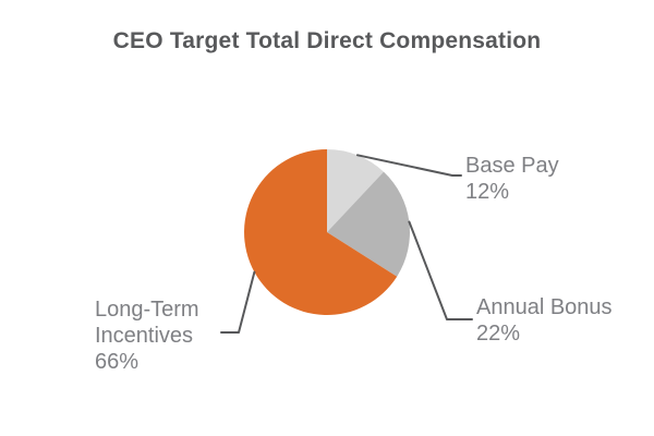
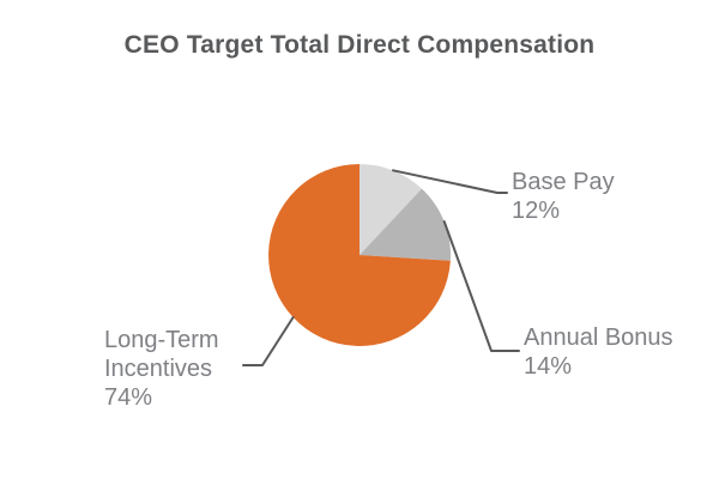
Annual Bonus: 22% -> 14%
Long-Term Incentives: 66% -> 74%
